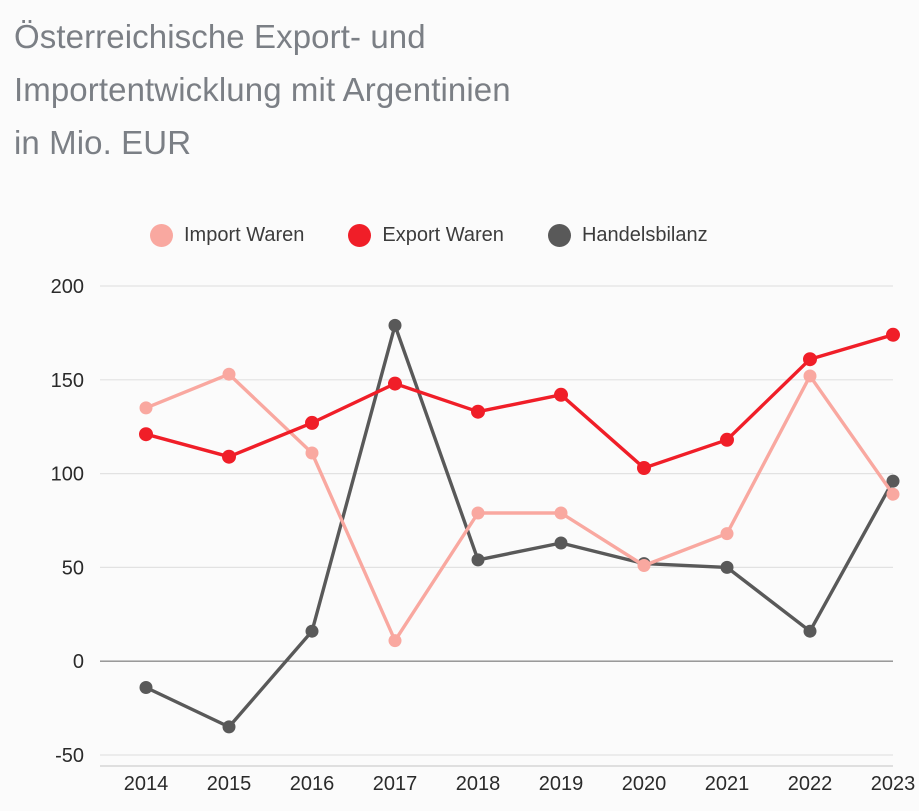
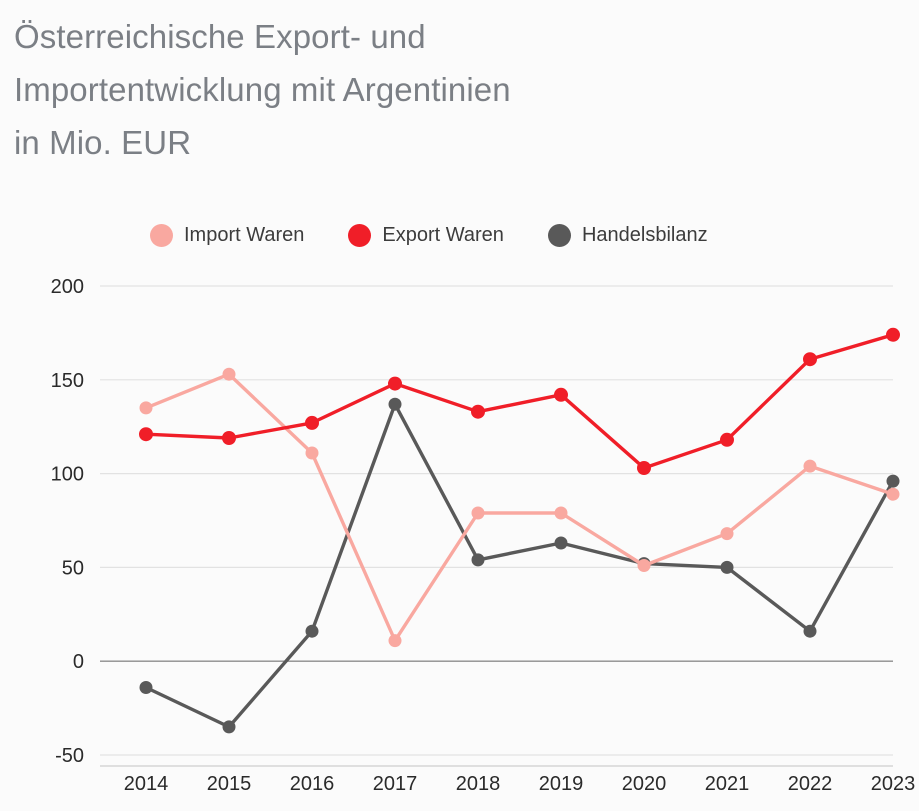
Export Waren/2015: 109 -> 119
Handelsbilanz/2017: 179 -> 137
Import Waren/2022: 152 -> 104
